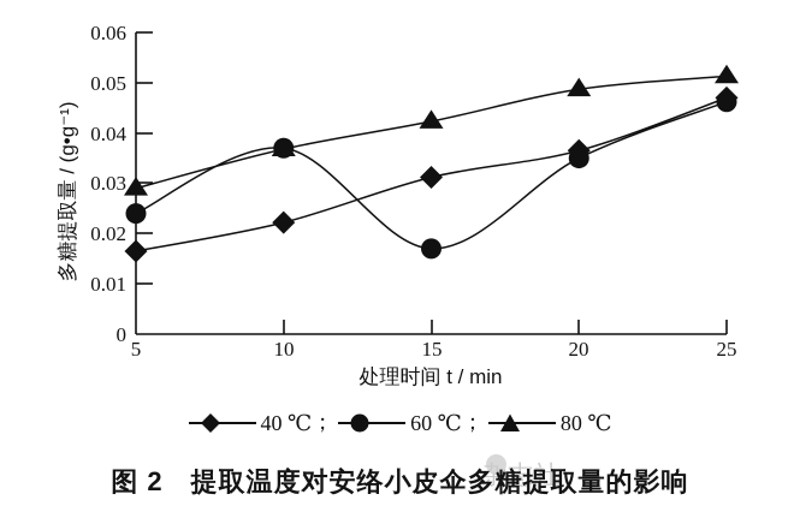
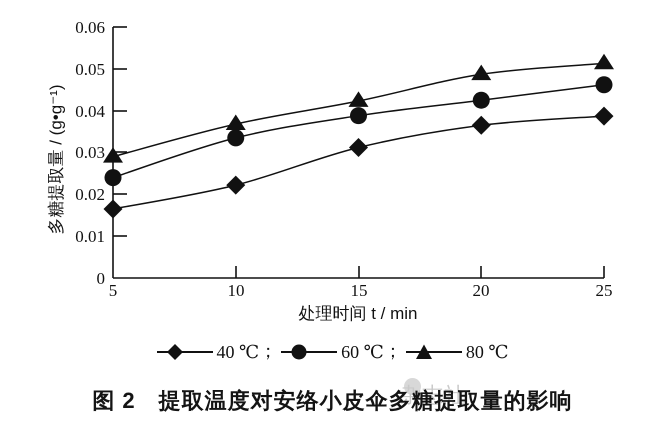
60 ℃/10: 0.037 -> 0.034
60 ℃/15: 0.017 -> 0.039
60 ℃/20: 0.035 -> 0.043
40 ℃/25: 0.047 -> 0.039
